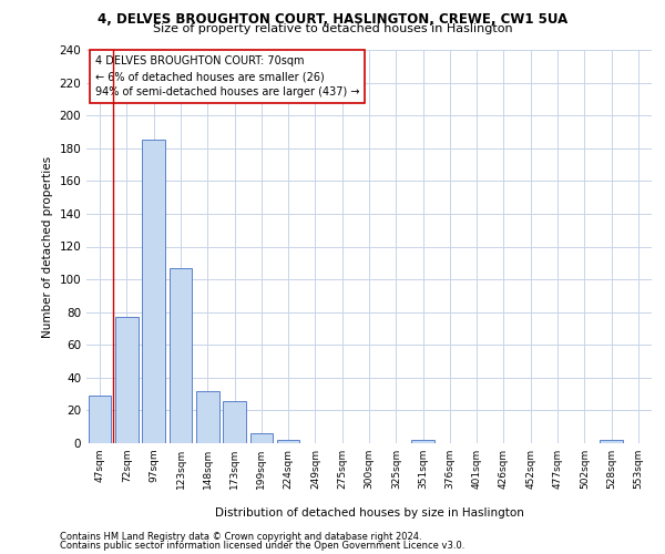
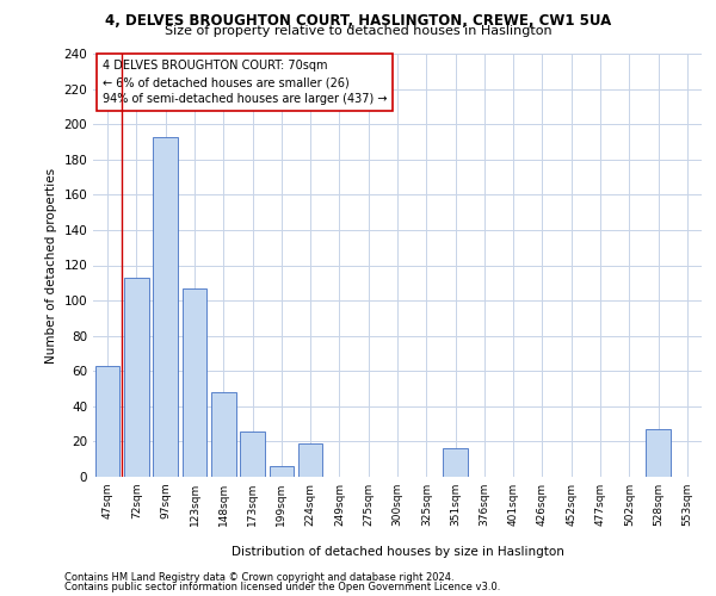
47sqm: 29 -> 63
72sqm: 77 -> 113
97sqm: 185 -> 193
148sqm: 32 -> 48
224sqm: 2 -> 19
351sqm: 2 -> 16
528sqm: 2 -> 27
